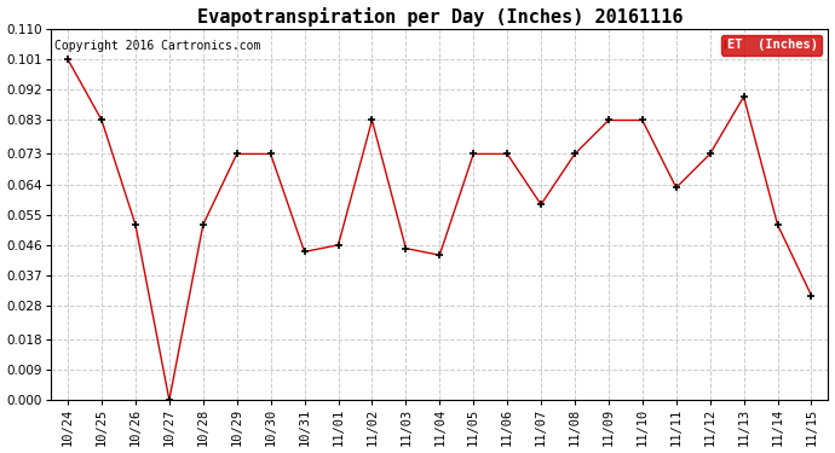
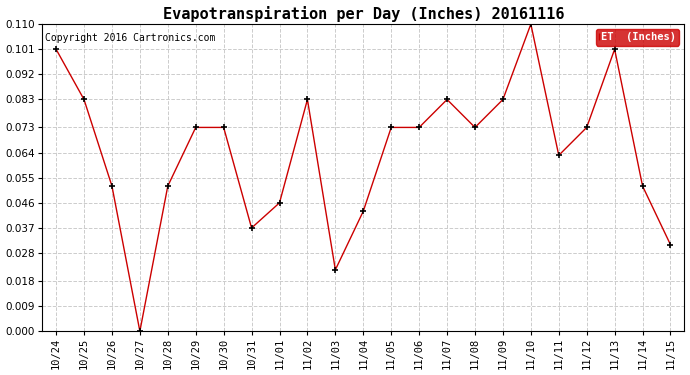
10/31: 0.044 -> 0.037
11/03: 0.045 -> 0.022
11/07: 0.058 -> 0.083
11/10: 0.083 -> 0.110
11/13: 0.090 -> 0.101
